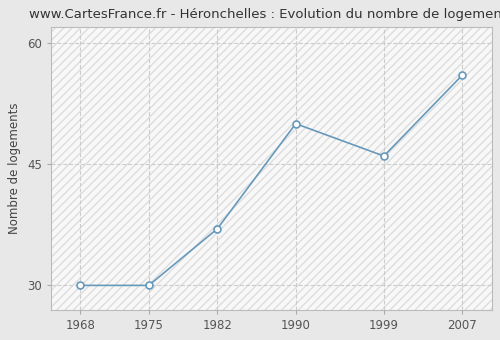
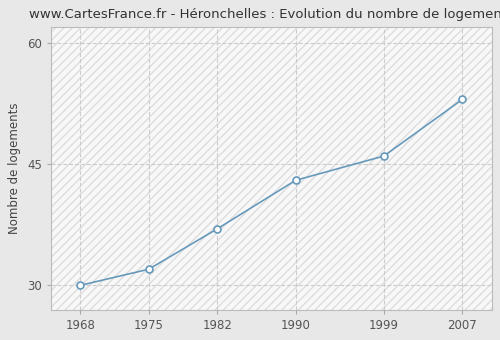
1975: 30 -> 32
1990: 50 -> 43
2007: 56 -> 53
